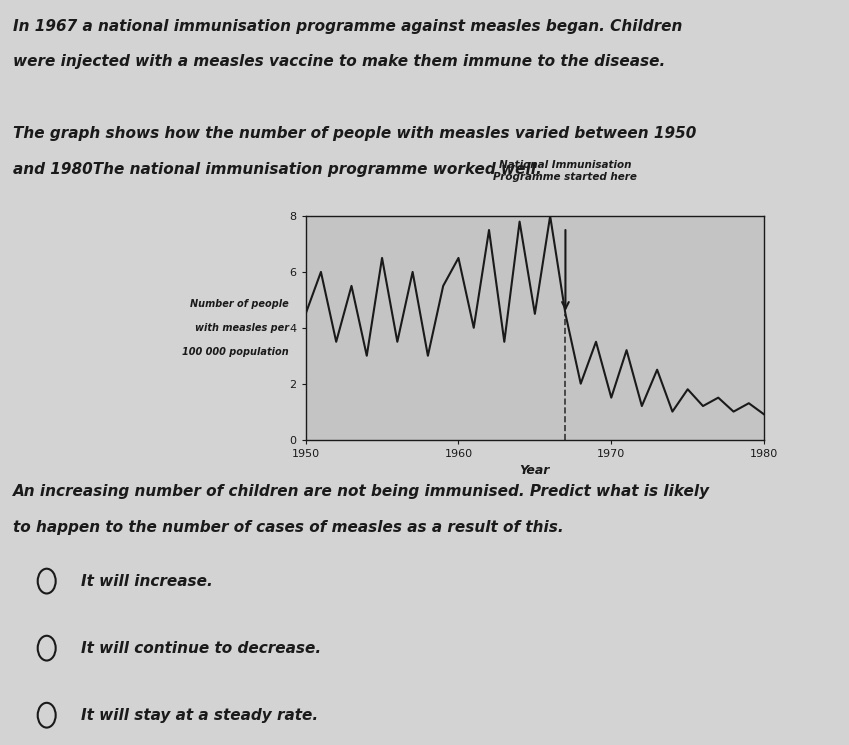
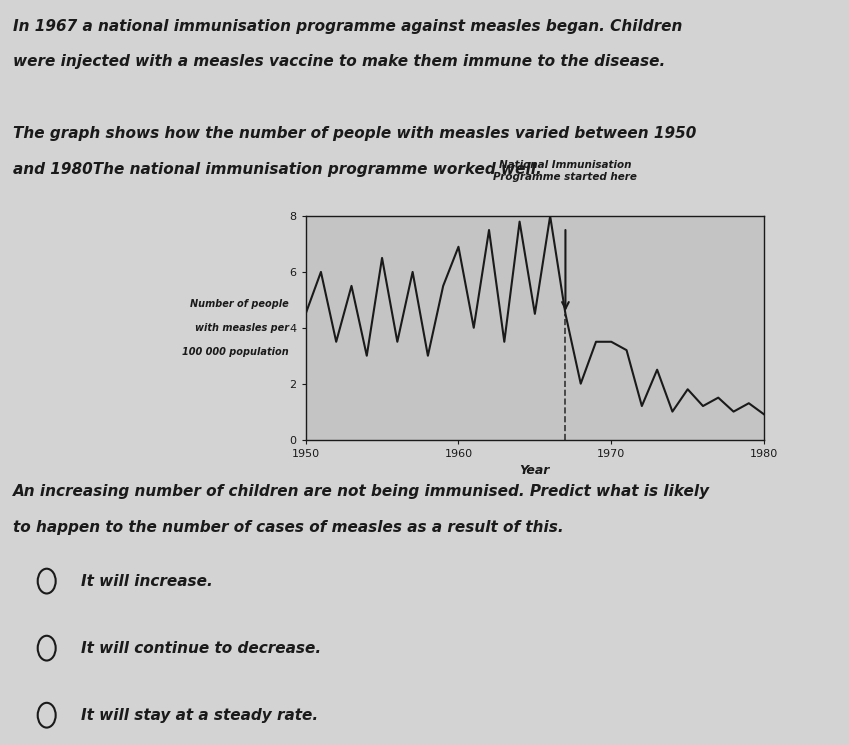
1960: 6.5 -> 6.9
1970: 1.5 -> 3.5
